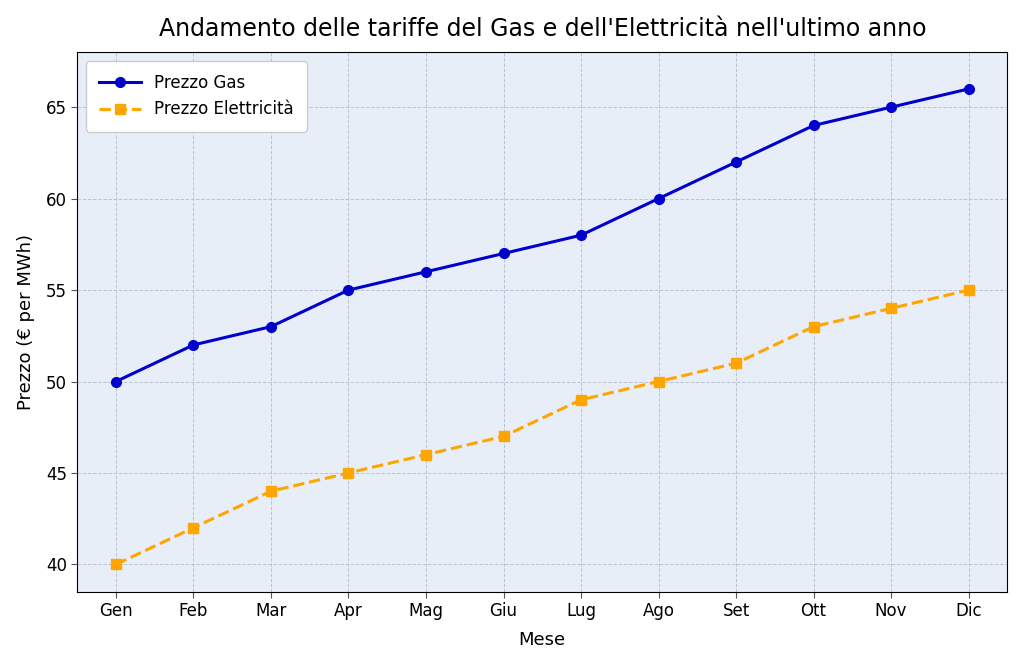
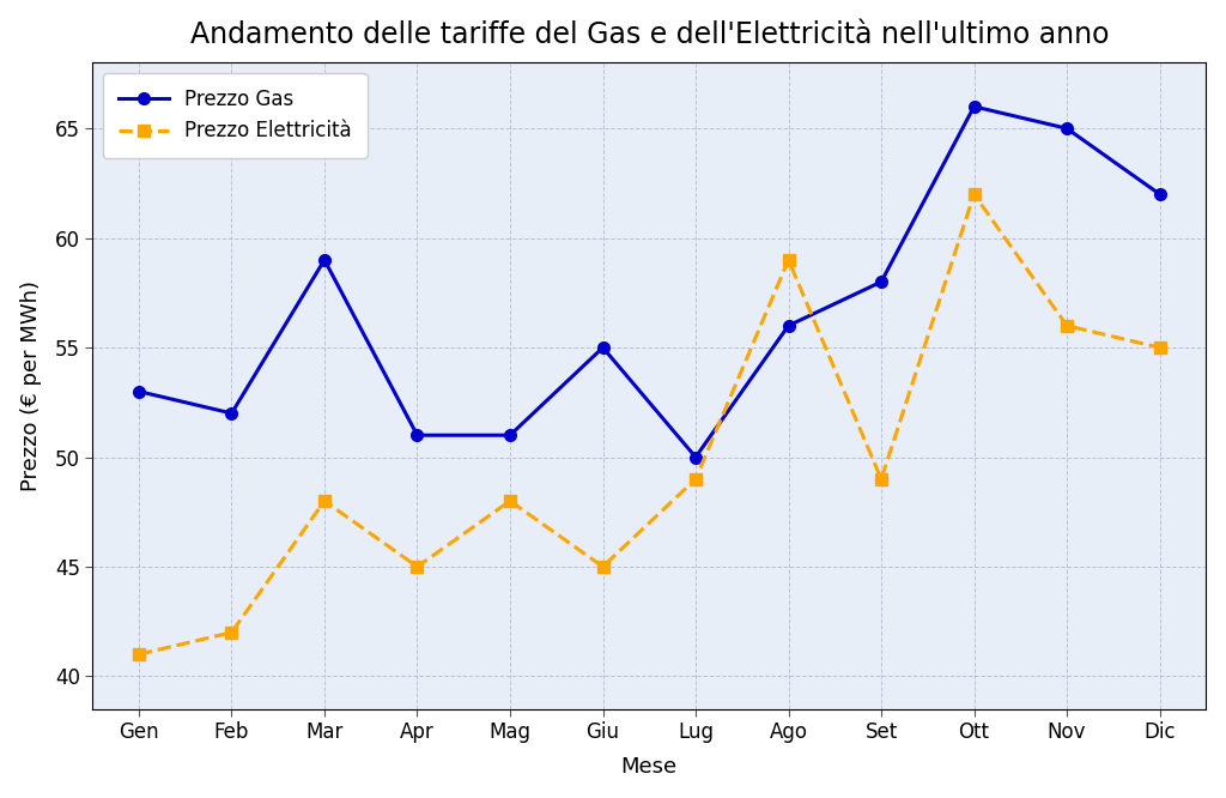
Prezzo Gas/Gen: 50 -> 53
Prezzo Elettricità/Gen: 40 -> 41
Prezzo Gas/Mar: 53 -> 59
Prezzo Elettricità/Mar: 44 -> 48
Prezzo Gas/Apr: 55 -> 51
Prezzo Gas/Mag: 56 -> 51
Prezzo Elettricità/Mag: 46 -> 48
Prezzo Gas/Giu: 57 -> 55
Prezzo Elettricità/Giu: 47 -> 45
Prezzo Gas/Lug: 58 -> 50
Prezzo Gas/Ago: 60 -> 56
Prezzo Elettricità/Ago: 50 -> 59
Prezzo Gas/Set: 62 -> 58
Prezzo Elettricità/Set: 51 -> 49
Prezzo Gas/Ott: 64 -> 66
Prezzo Elettricità/Ott: 53 -> 62
Prezzo Elettricità/Nov: 54 -> 56
Prezzo Gas/Dic: 66 -> 62
